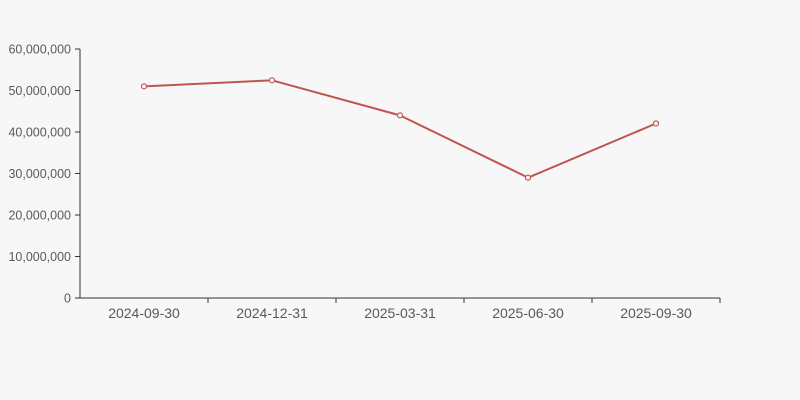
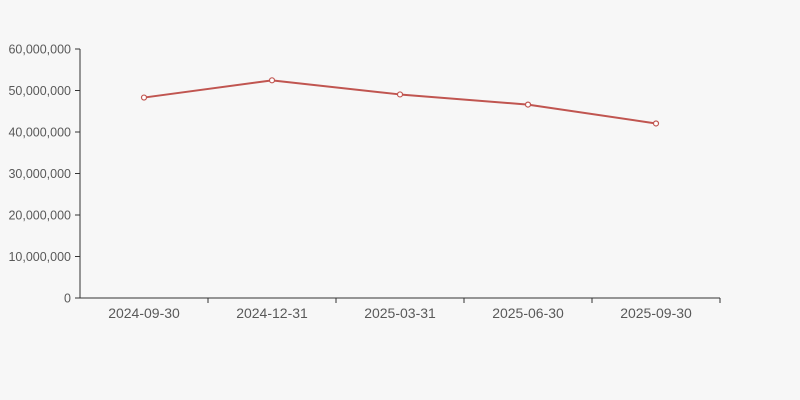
2024-09-30: 51000000 -> 48000000
2025-03-31: 44000000 -> 49000000
2025-06-30: 29000000 -> 47000000
